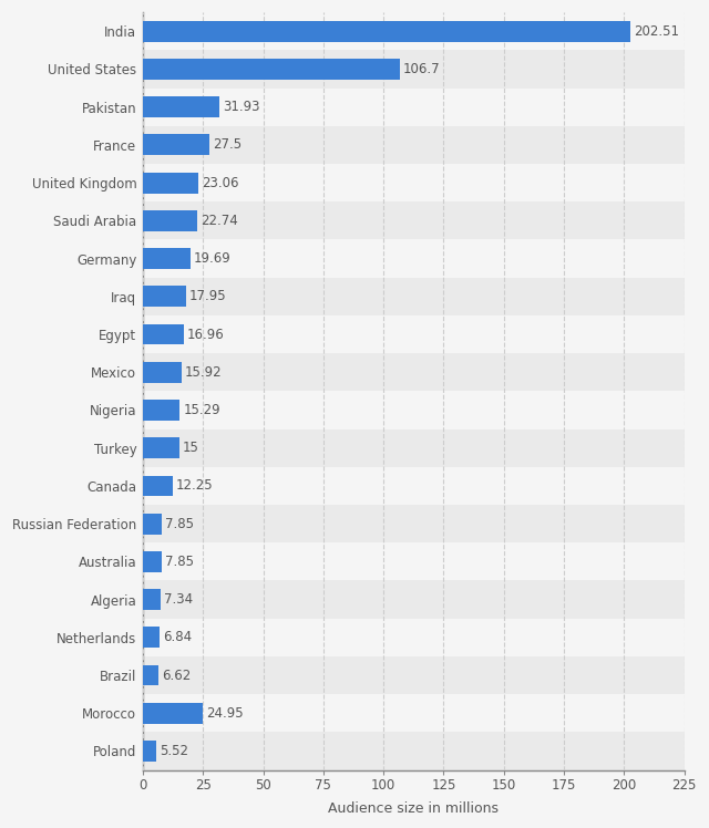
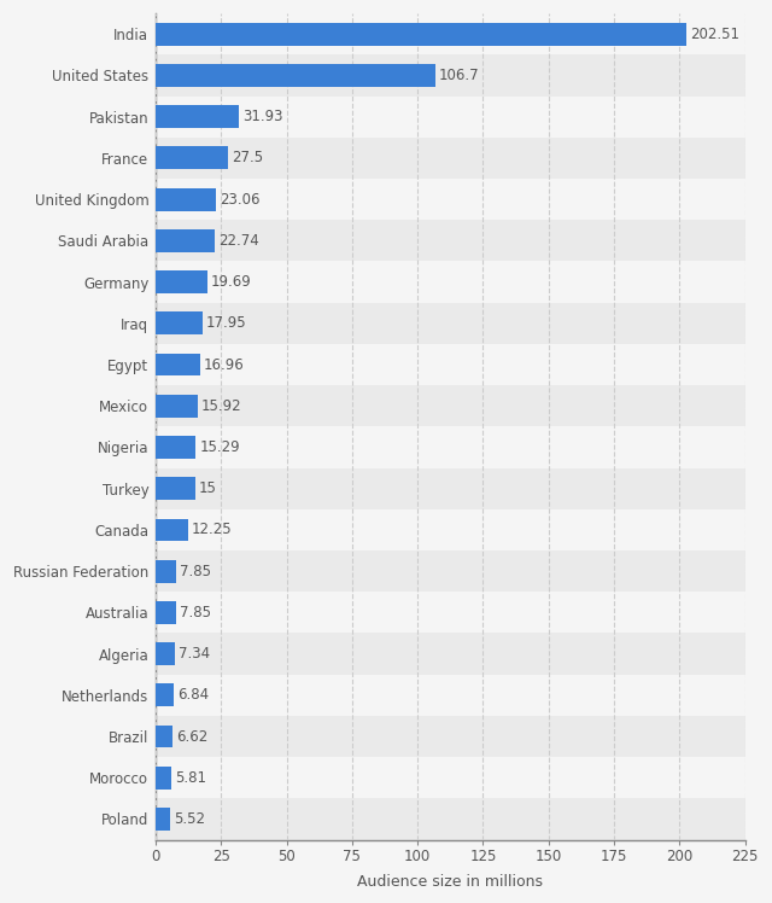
Morocco: 24.95 -> 5.81
